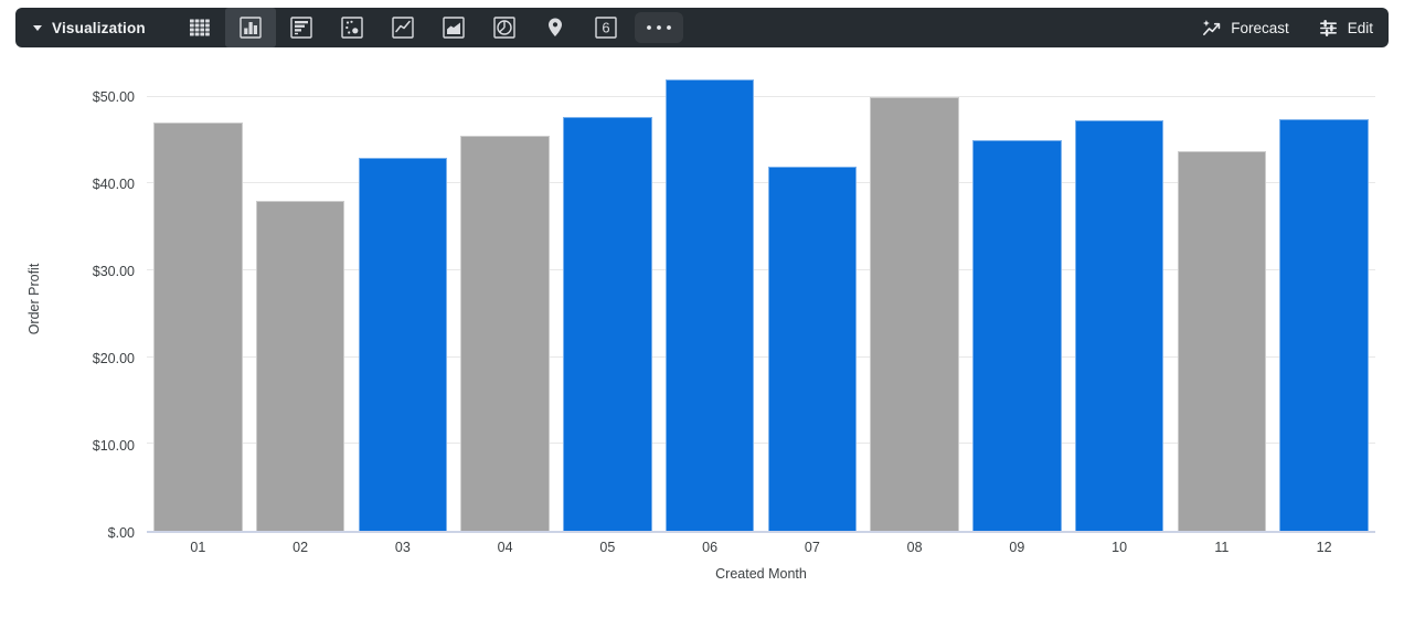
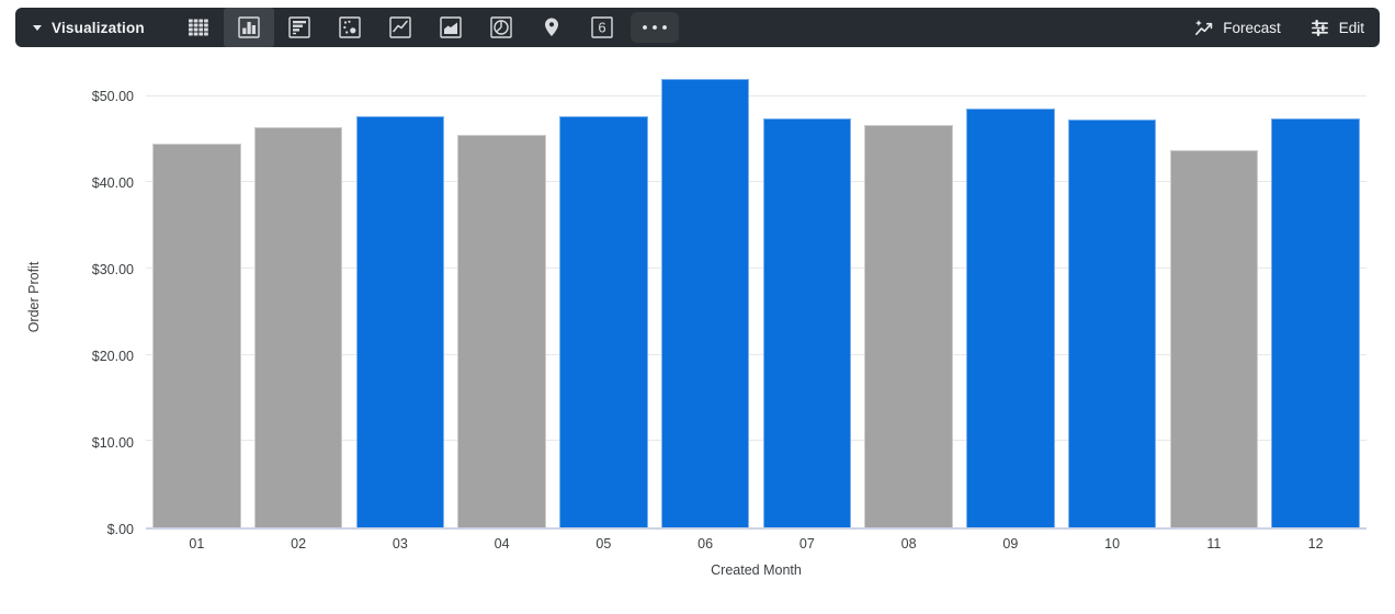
01: $47 -> $44
02: $38 -> $46
03: $43 -> $48
07: $42 -> $47
08: $50 -> $47
09: $45 -> $49
